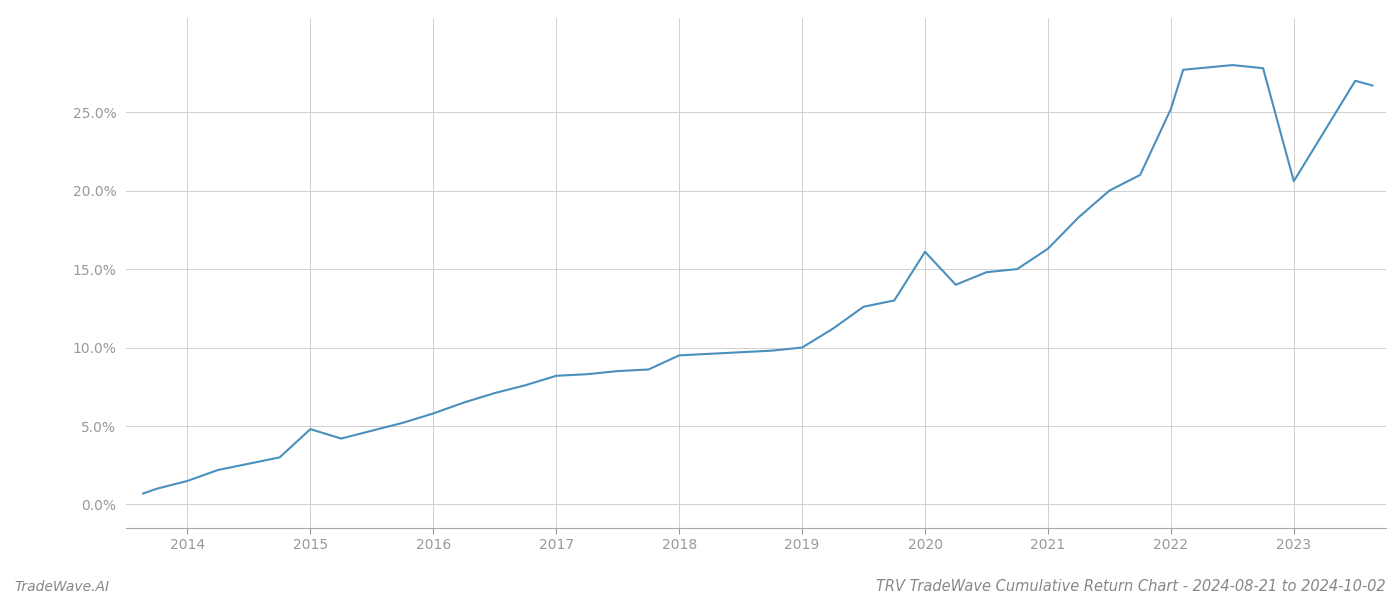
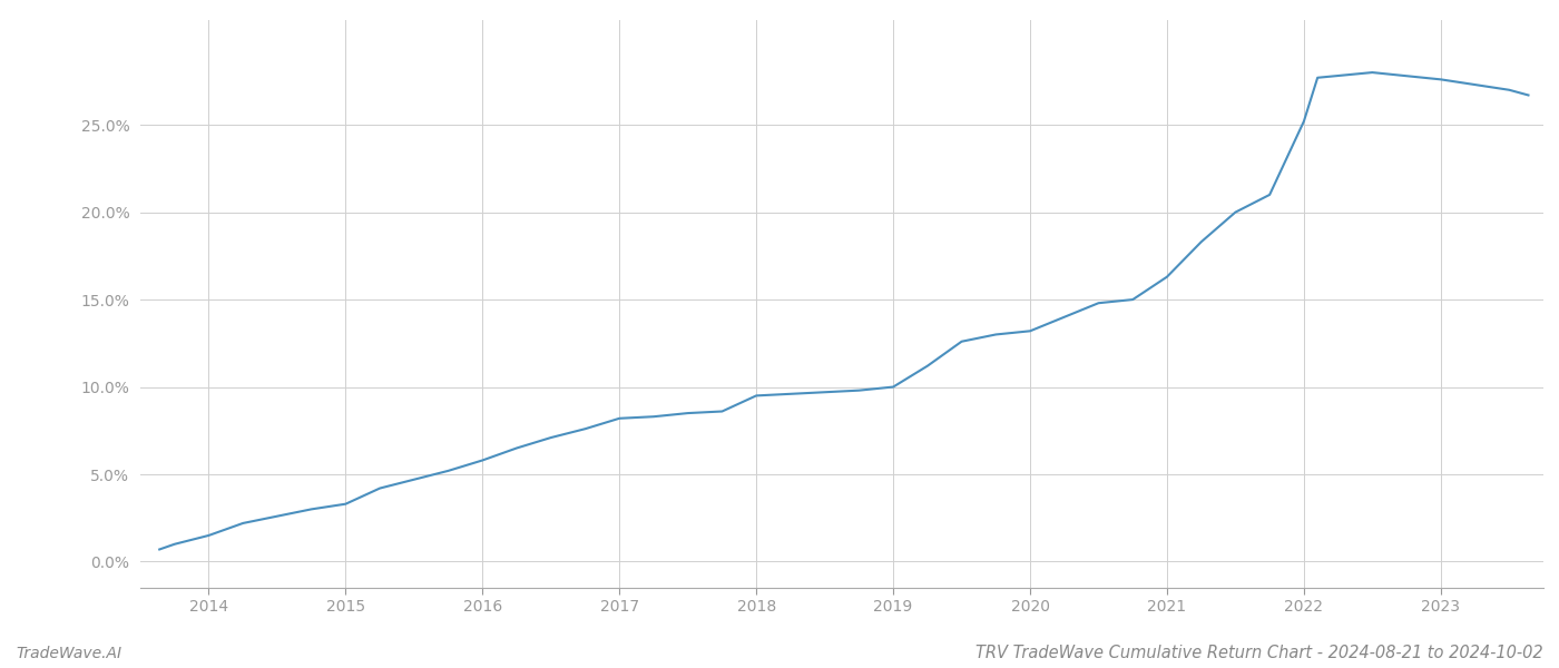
2015: 4.8% -> 3.3%
2020: 16.1% -> 13.2%
2023: 20.6% -> 27.6%
